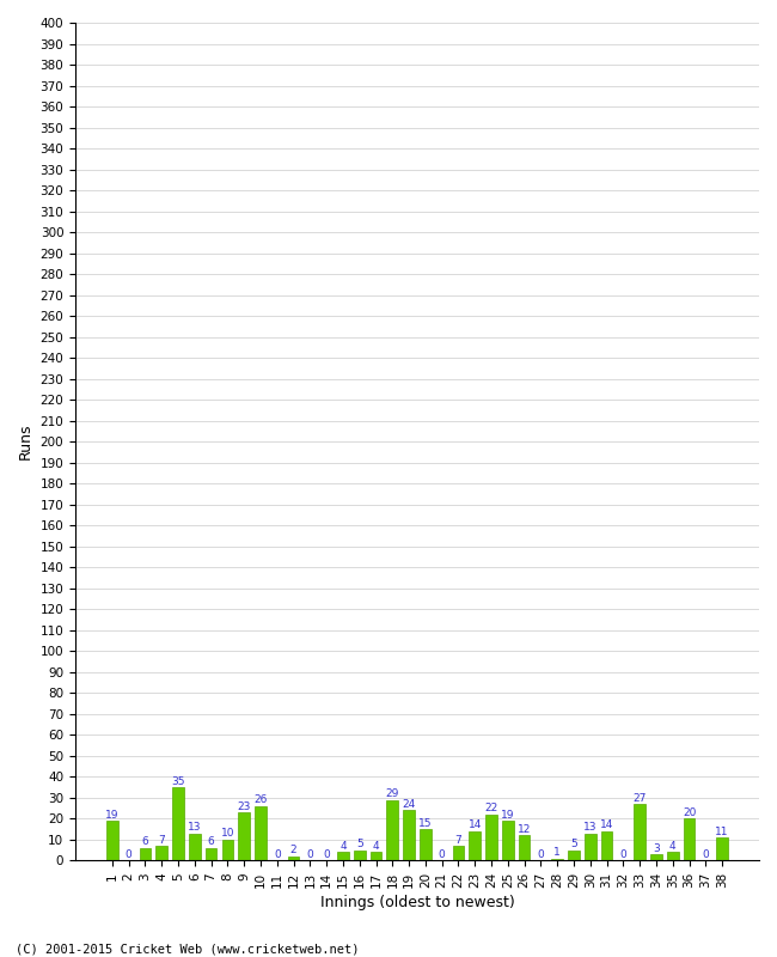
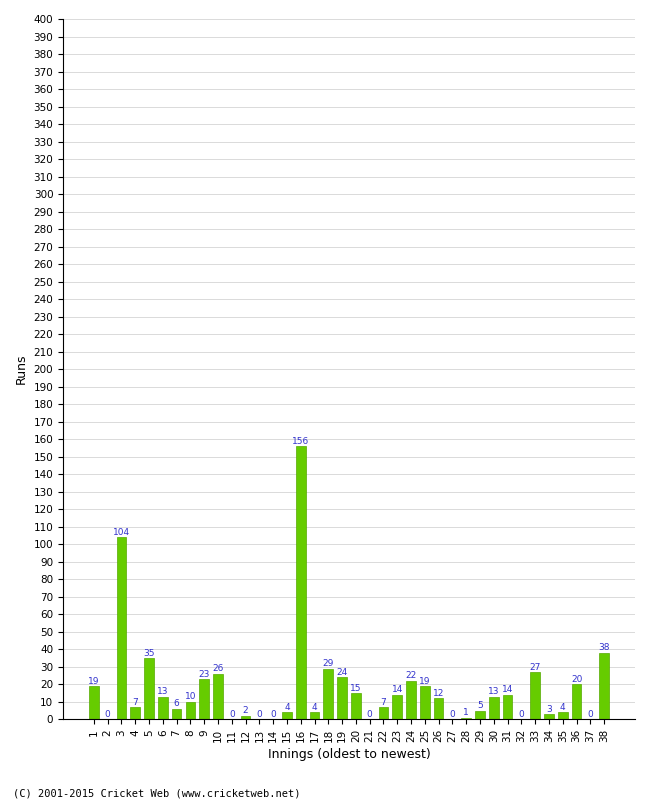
3: 6 -> 104
16: 5 -> 156
38: 11 -> 38
